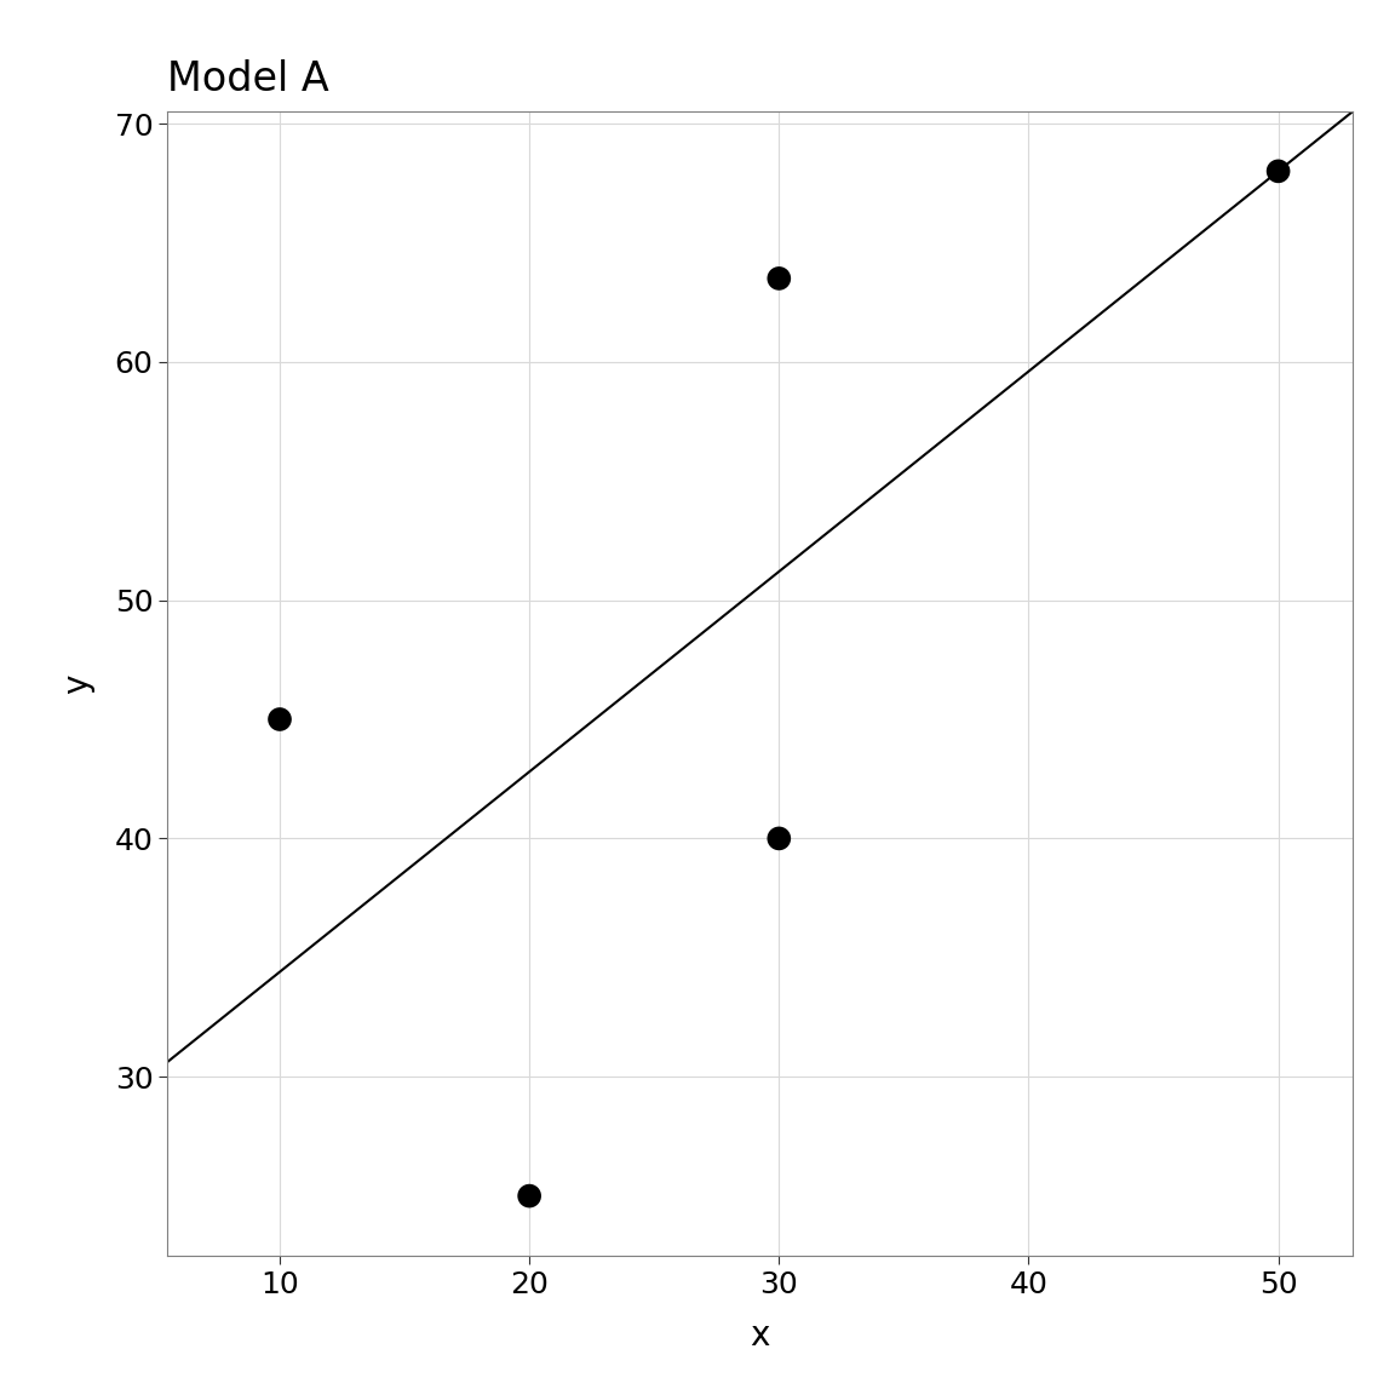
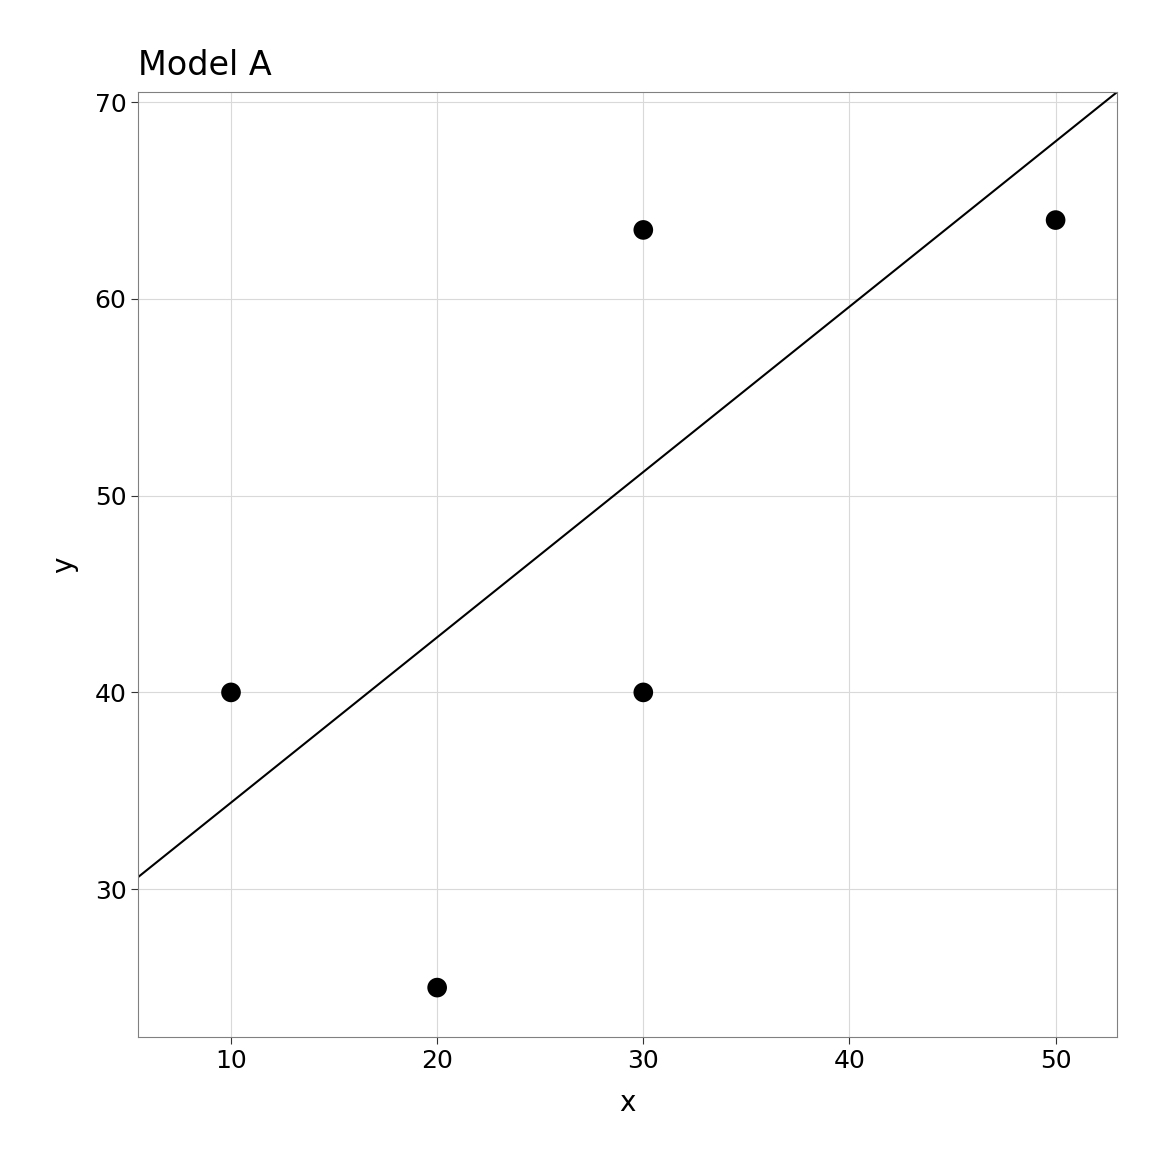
10: 45.0 -> 40.0
50: 68.0 -> 64.0
